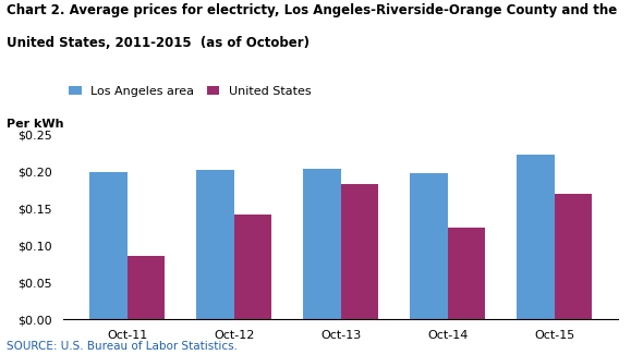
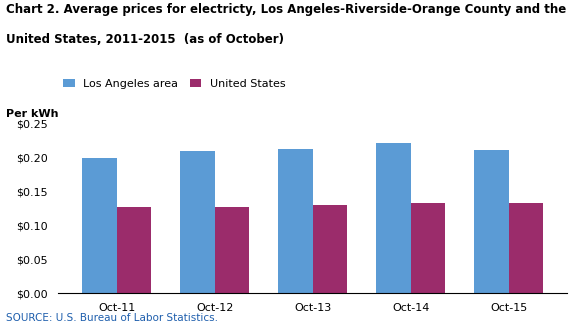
United States/Oct-11: $0.086 -> $0.128
Los Angeles area/Oct-12: $0.202 -> $0.210
United States/Oct-12: $0.142 -> $0.127
Los Angeles area/Oct-13: $0.204 -> $0.213
United States/Oct-13: $0.184 -> $0.130
Los Angeles area/Oct-14: $0.198 -> $0.222
United States/Oct-14: $0.124 -> $0.134
Los Angeles area/Oct-15: $0.224 -> $0.212
United States/Oct-15: $0.170 -> $0.134
